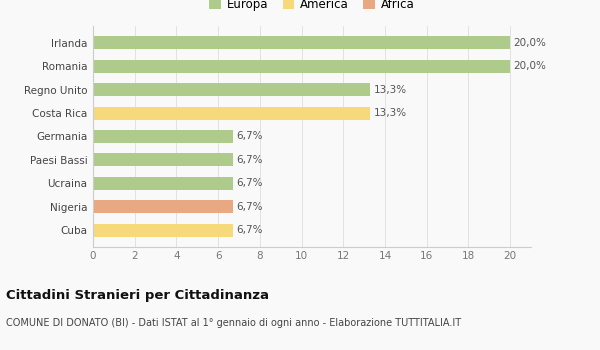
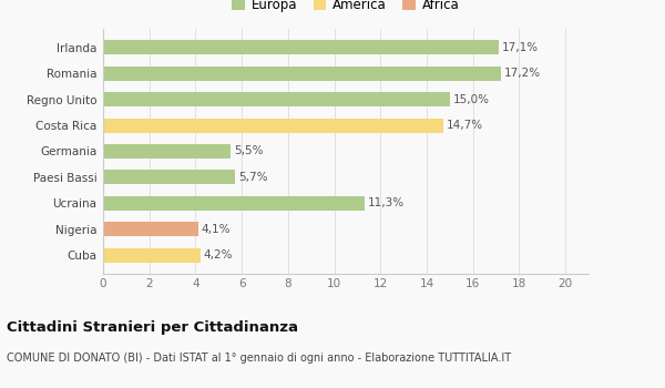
Irlanda: 20,0% -> 17,1%
Romania: 20,0% -> 17,2%
Regno Unito: 13,3% -> 15,0%
Costa Rica: 13,3% -> 14,7%
Germania: 6,7% -> 5,5%
Paesi Bassi: 6,7% -> 5,7%
Ucraina: 6,7% -> 11,3%
Nigeria: 6,7% -> 4,1%
Cuba: 6,7% -> 4,2%
